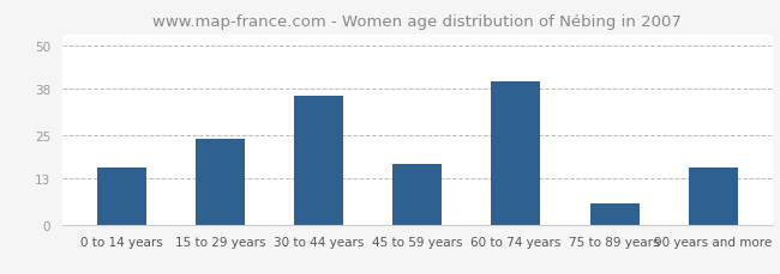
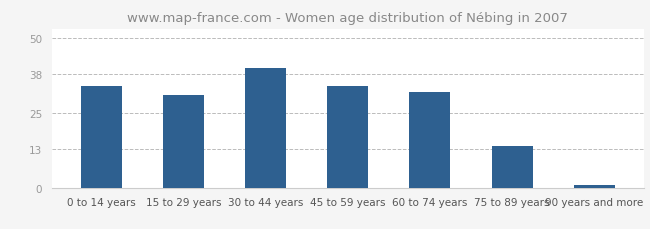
0 to 14 years: 16 -> 34
15 to 29 years: 24 -> 31
30 to 44 years: 36 -> 40
45 to 59 years: 17 -> 34
60 to 74 years: 40 -> 32
75 to 89 years: 6 -> 14
90 years and more: 16 -> 1
